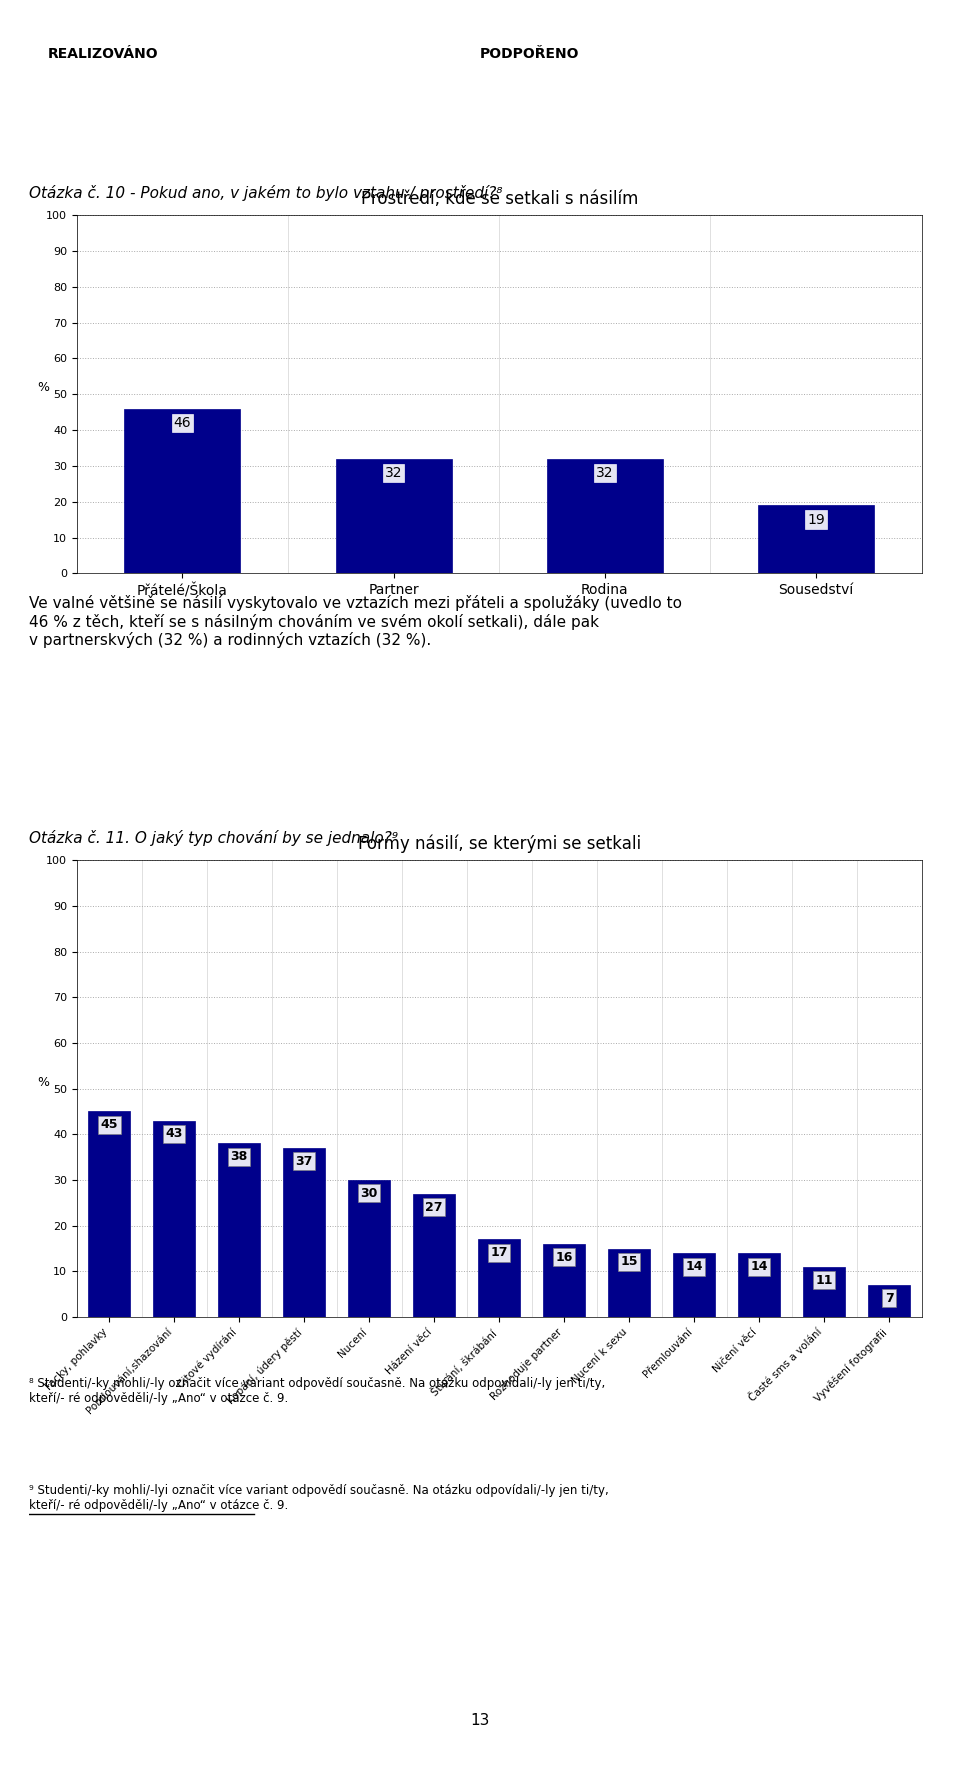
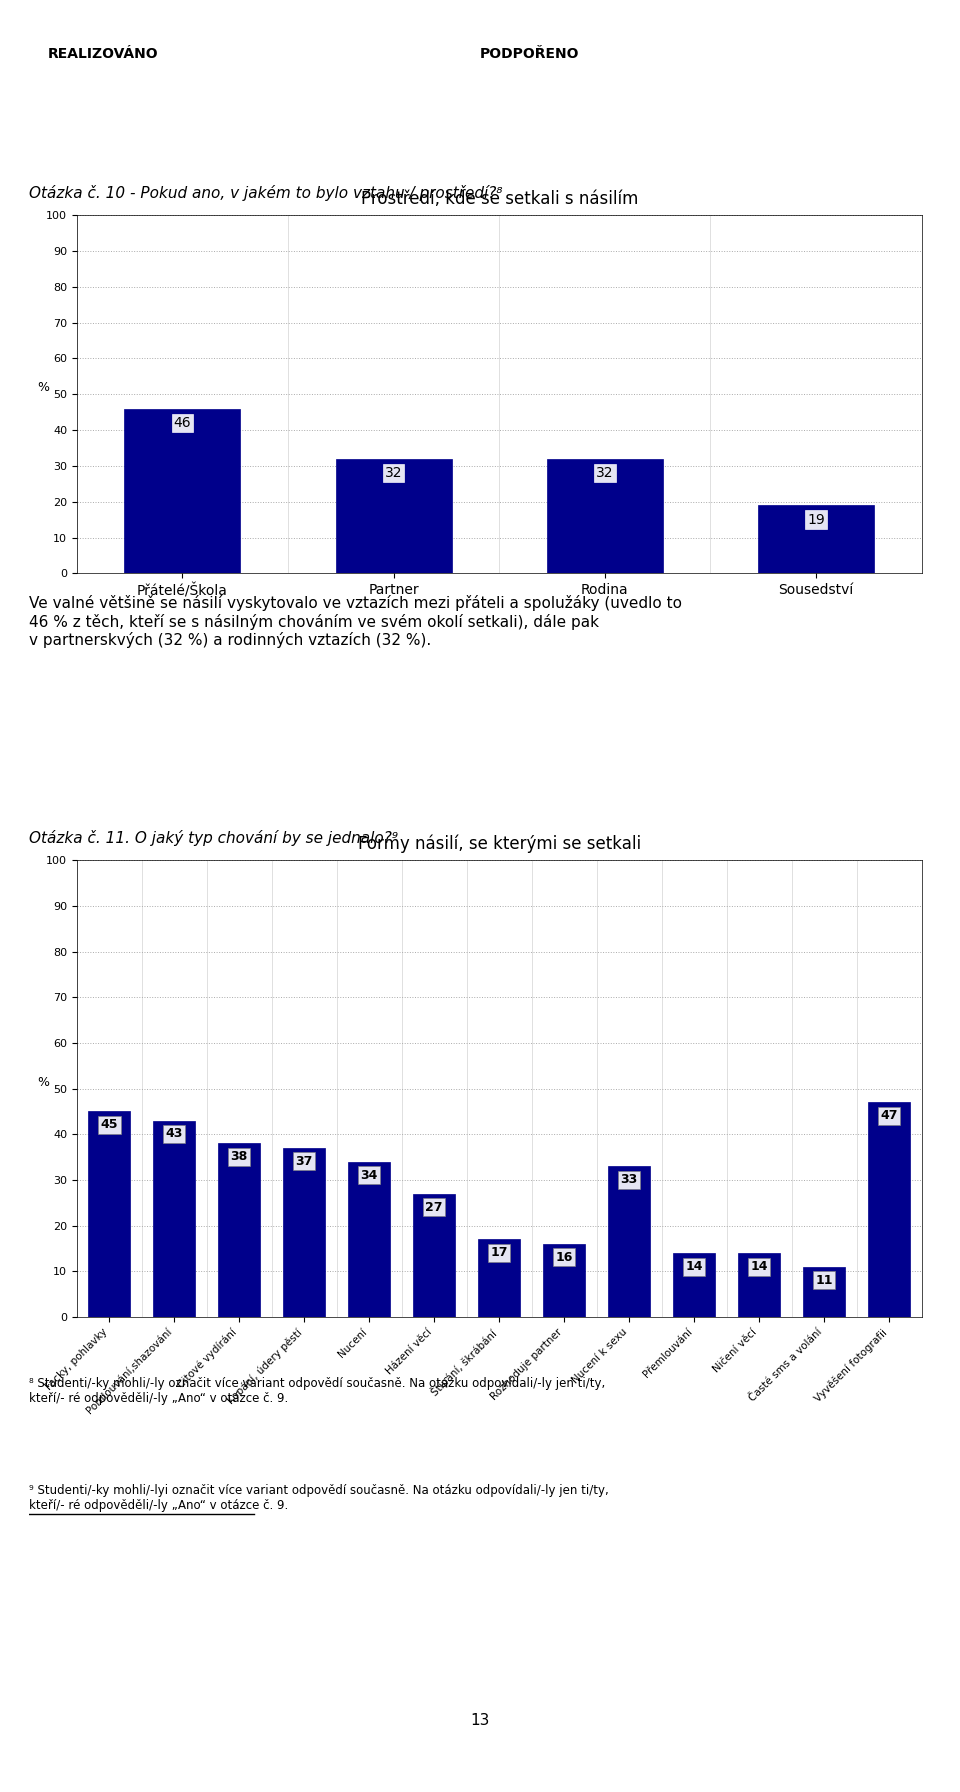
Formy násilí, se kterými se setkali/Nucení: 30 -> 34
Formy násilí, se kterými se setkali/Nucení k sexu: 15 -> 33
Formy násilí, se kterými se setkali/Vyvěšení fotografii: 7 -> 47
